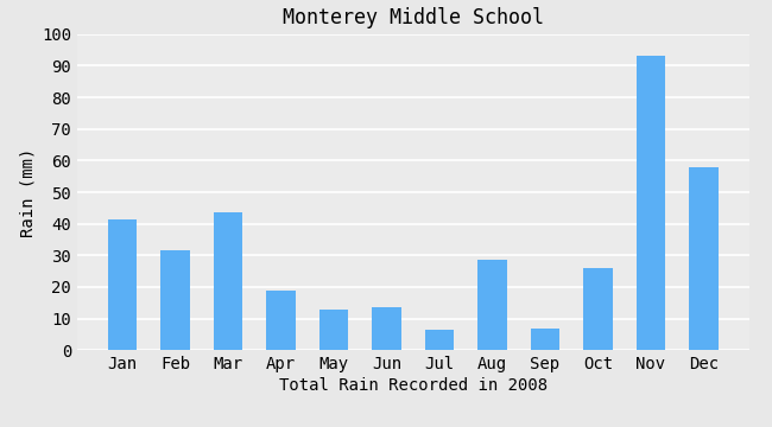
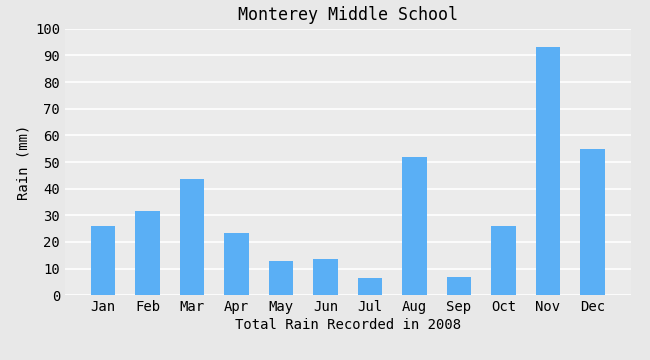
Jan: 41.5 -> 26.0
Apr: 19.0 -> 23.5
Aug: 28.5 -> 52.0
Dec: 58.0 -> 55.0
